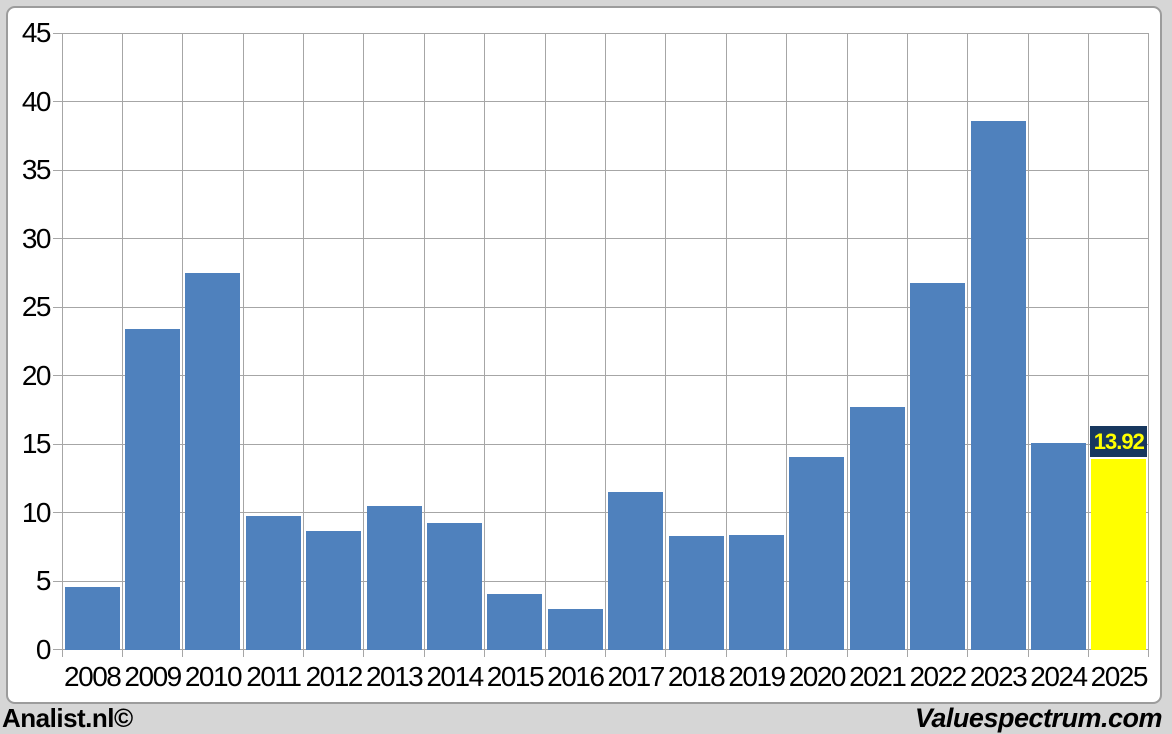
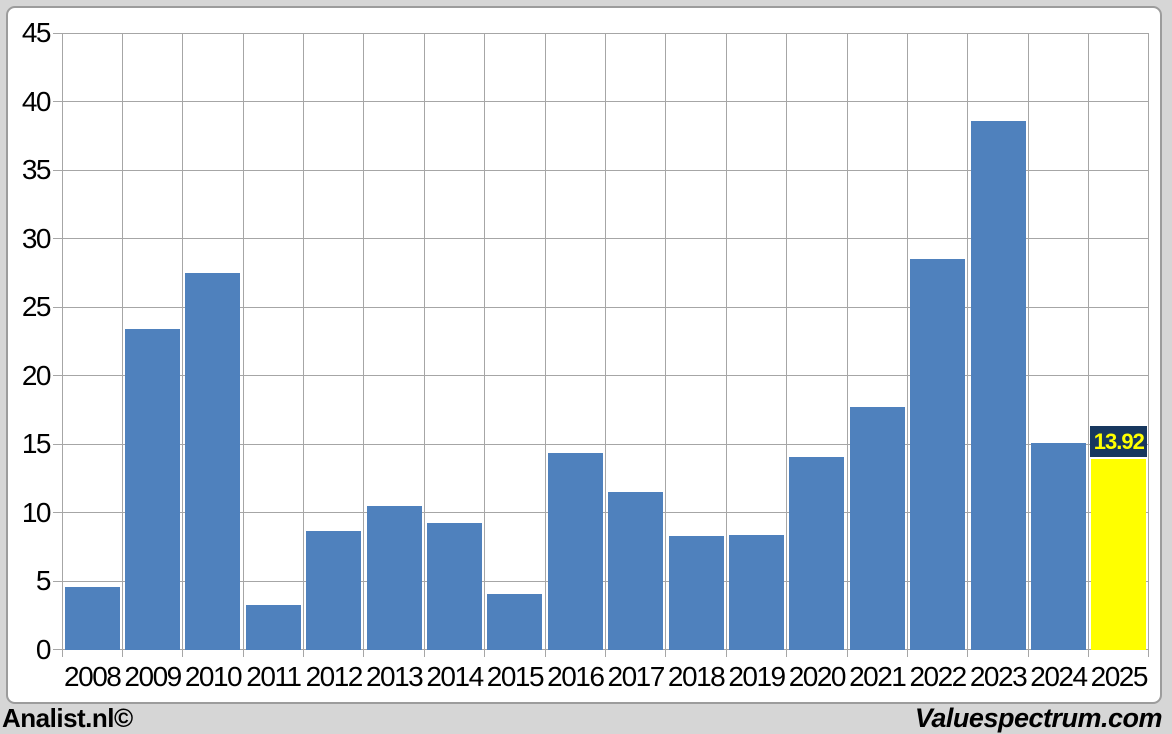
2011: 9.8 -> 3.3
2016: 3.0 -> 14.4
2022: 26.8 -> 28.5
